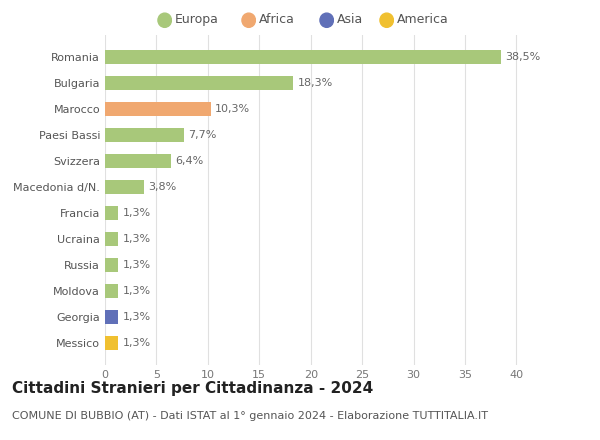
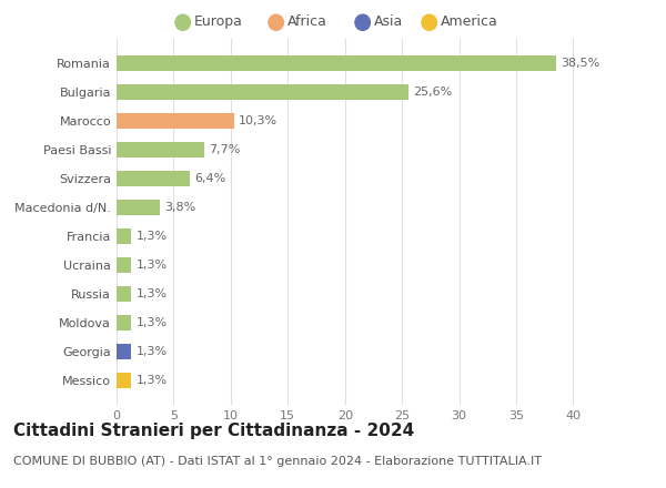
Bulgaria: 18,3% -> 25,6%
